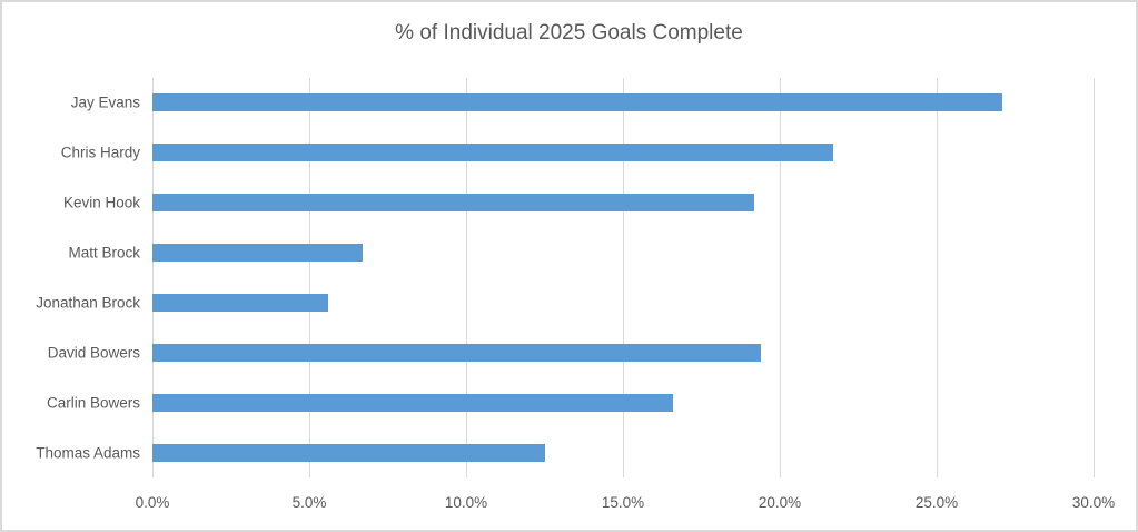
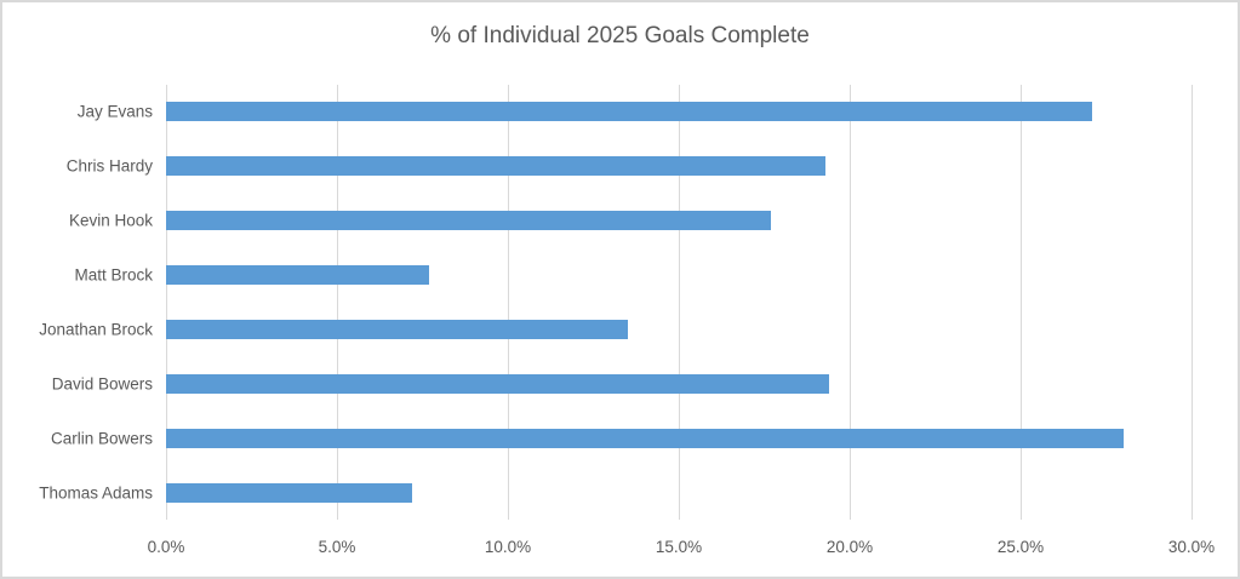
Chris Hardy: 21.7% -> 19.3%
Kevin Hook: 19.2% -> 17.7%
Matt Brock: 6.7% -> 7.7%
Jonathan Brock: 5.6% -> 13.5%
Carlin Bowers: 16.6% -> 28.0%
Thomas Adams: 12.5% -> 7.2%
